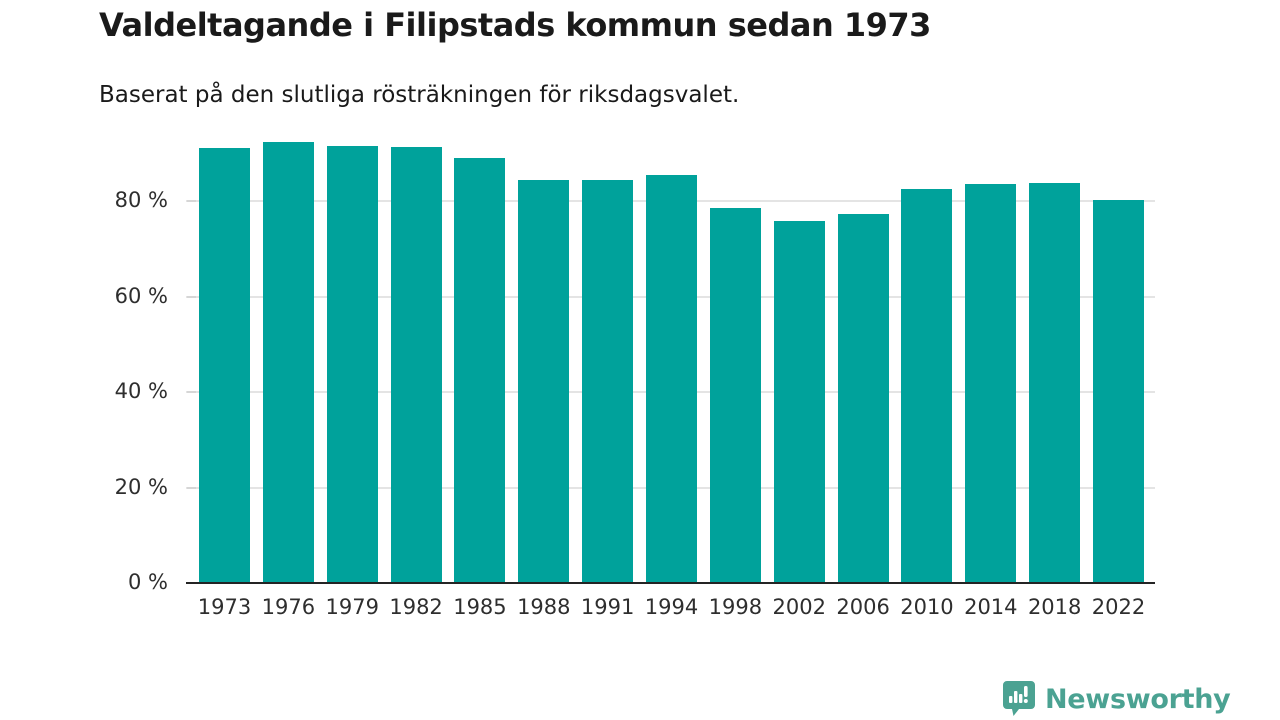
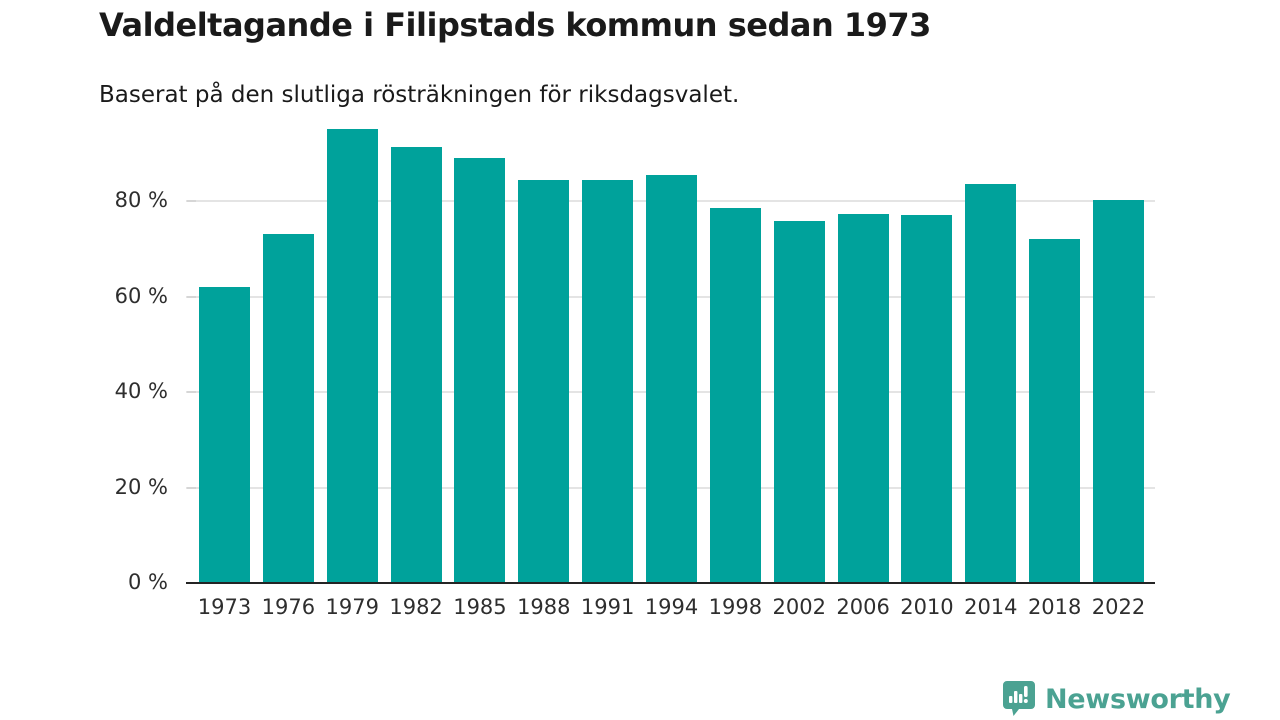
1973: 91% -> 62%
1976: 92% -> 73%
1979: 92% -> 95%
2010: 82% -> 77%
2018: 84% -> 72%
